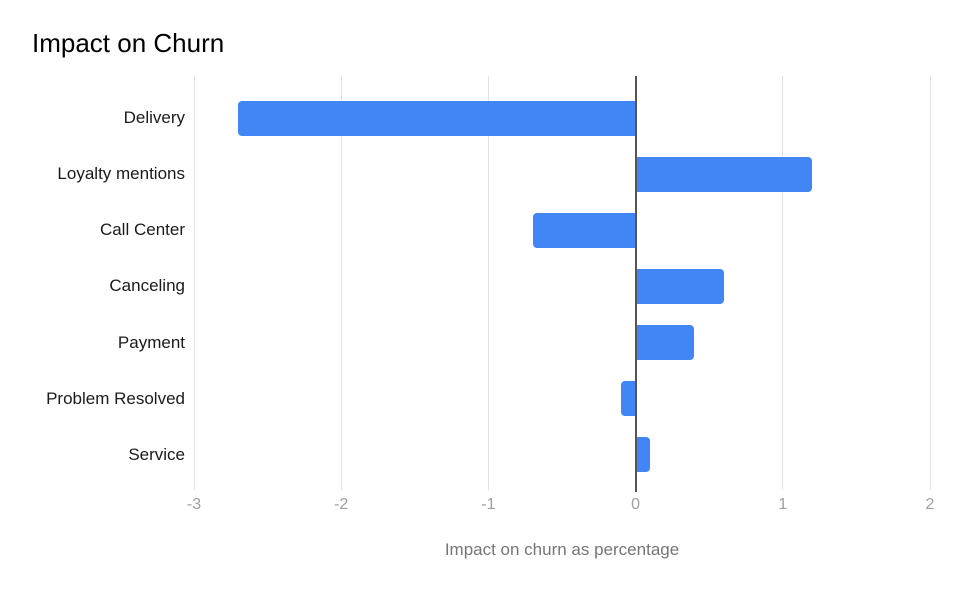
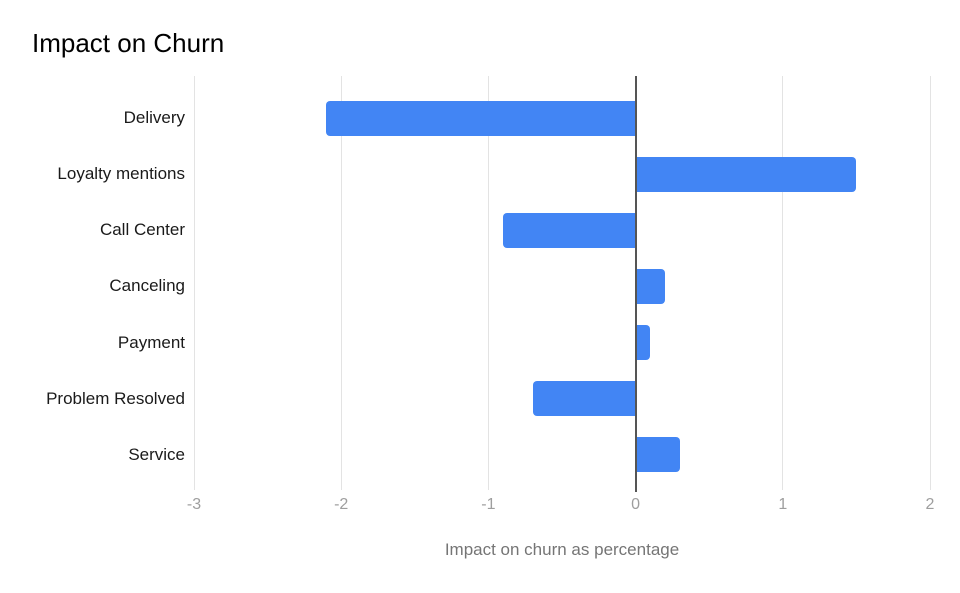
Delivery: -2.7 -> -2.1
Loyalty mentions: 1.2 -> 1.5
Call Center: -0.7 -> -0.9
Canceling: 0.6 -> 0.2
Payment: 0.4 -> 0.1
Problem Resolved: -0.1 -> -0.7
Service: 0.1 -> 0.3
